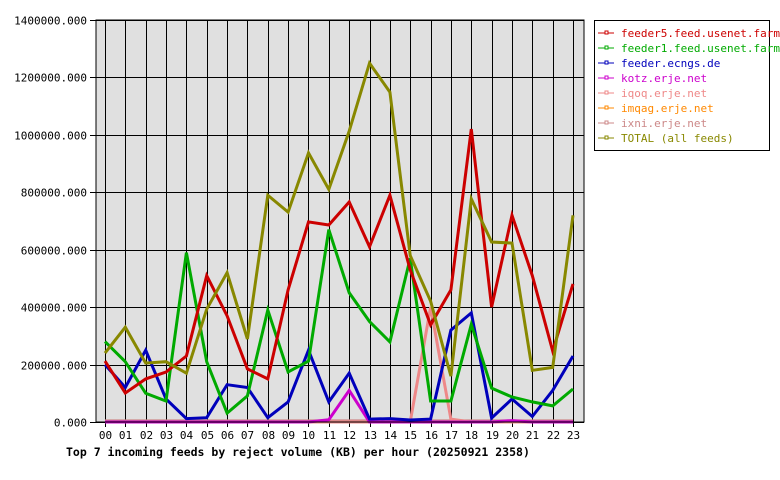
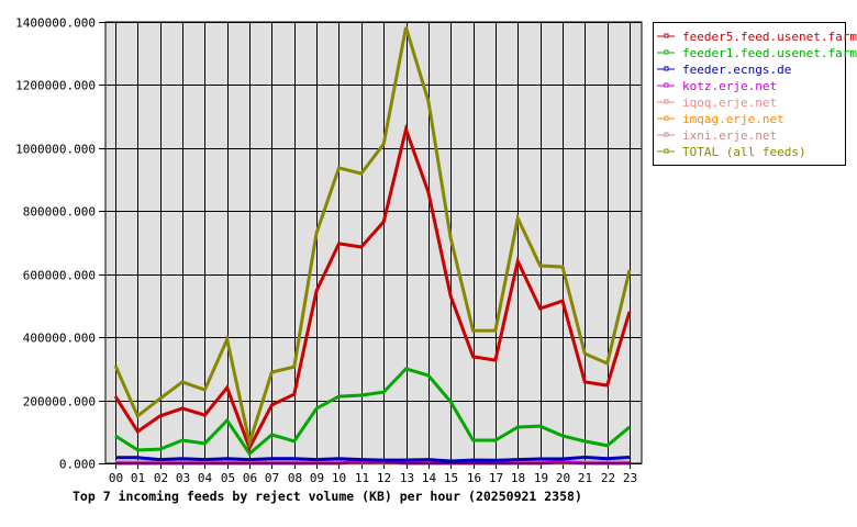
feeder1.feed.usenet.farm/00: 280000 -> 90000
feeder.ecngs.de/00: 200000 -> 20000
TOTAL (all feeds)/00: 240000 -> 310000
feeder1.feed.usenet.farm/01: 210000 -> 40000
feeder.ecngs.de/01: 120000 -> 20000
TOTAL (all feeds)/01: 330000 -> 150000
feeder1.feed.usenet.farm/02: 100000 -> 40000
feeder.ecngs.de/02: 250000 -> 10000
feeder.ecngs.de/03: 80000 -> 20000
TOTAL (all feeds)/03: 210000 -> 260000
feeder5.feed.usenet.farm/04: 230000 -> 150000
feeder1.feed.usenet.farm/04: 590000 -> 60000
TOTAL (all feeds)/04: 170000 -> 230000
feeder5.feed.usenet.farm/05: 510000 -> 240000
feeder1.feed.usenet.farm/05: 210000 -> 140000
feeder5.feed.usenet.farm/06: 370000 -> 50000
feeder.ecngs.de/06: 130000 -> 10000
TOTAL (all feeds)/06: 520000 -> 70000
feeder.ecngs.de/07: 120000 -> 20000
feeder5.feed.usenet.farm/08: 150000 -> 220000
feeder1.feed.usenet.farm/08: 390000 -> 70000
TOTAL (all feeds)/08: 790000 -> 310000
feeder5.feed.usenet.farm/09: 460000 -> 550000
feeder.ecngs.de/09: 70000 -> 10000
feeder.ecngs.de/10: 250000 -> 20000
feeder1.feed.usenet.farm/11: 670000 -> 220000
feeder.ecngs.de/11: 70000 -> 10000
TOTAL (all feeds)/11: 810000 -> 920000
feeder1.feed.usenet.farm/12: 450000 -> 230000
feeder.ecngs.de/12: 170000 -> 10000
kotz.erje.net/12: 110000 -> 10000
feeder5.feed.usenet.farm/13: 610000 -> 1060000
feeder1.feed.usenet.farm/13: 350000 -> 300000
TOTAL (all feeds)/13: 1250000 -> 1380000
feeder5.feed.usenet.farm/14: 790000 -> 860000
feeder1.feed.usenet.farm/15: 570000 -> 200000
TOTAL (all feeds)/15: 580000 -> 710000
iqoq.erje.net/16: 400000 -> 10000
feeder5.feed.usenet.farm/17: 460000 -> 330000
feeder.ecngs.de/17: 320000 -> 10000
TOTAL (all feeds)/17: 160000 -> 420000
feeder5.feed.usenet.farm/18: 1020000 -> 640000
feeder1.feed.usenet.farm/18: 340000 -> 120000
feeder.ecngs.de/18: 380000 -> 10000
feeder5.feed.usenet.farm/19: 400000 -> 490000
feeder5.feed.usenet.farm/20: 720000 -> 520000
feeder.ecngs.de/20: 80000 -> 10000
feeder5.feed.usenet.farm/21: 510000 -> 260000
TOTAL (all feeds)/21: 180000 -> 350000
feeder.ecngs.de/22: 110000 -> 20000
TOTAL (all feeds)/22: 190000 -> 320000
feeder.ecngs.de/23: 230000 -> 20000
TOTAL (all feeds)/23: 720000 -> 610000
